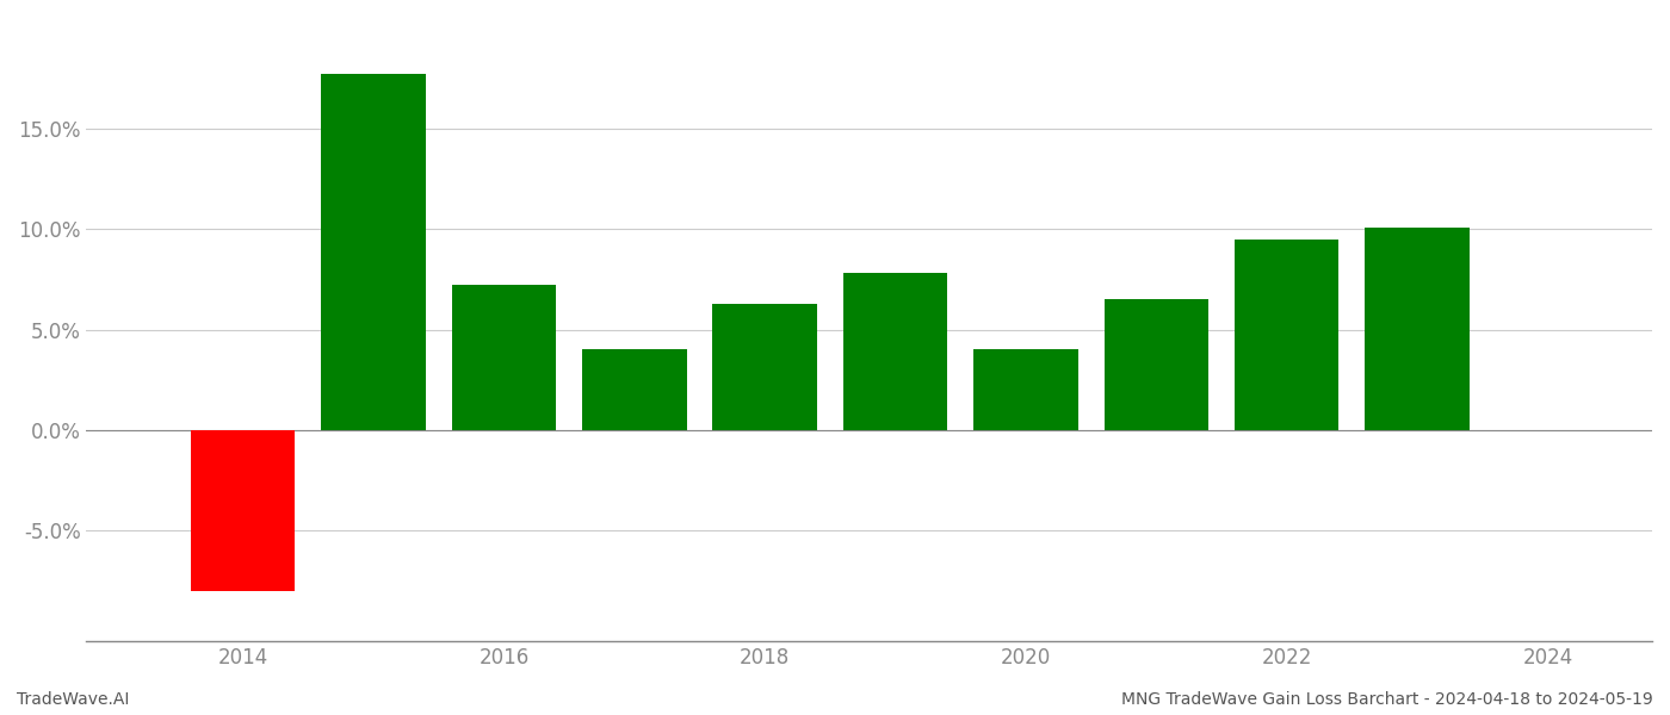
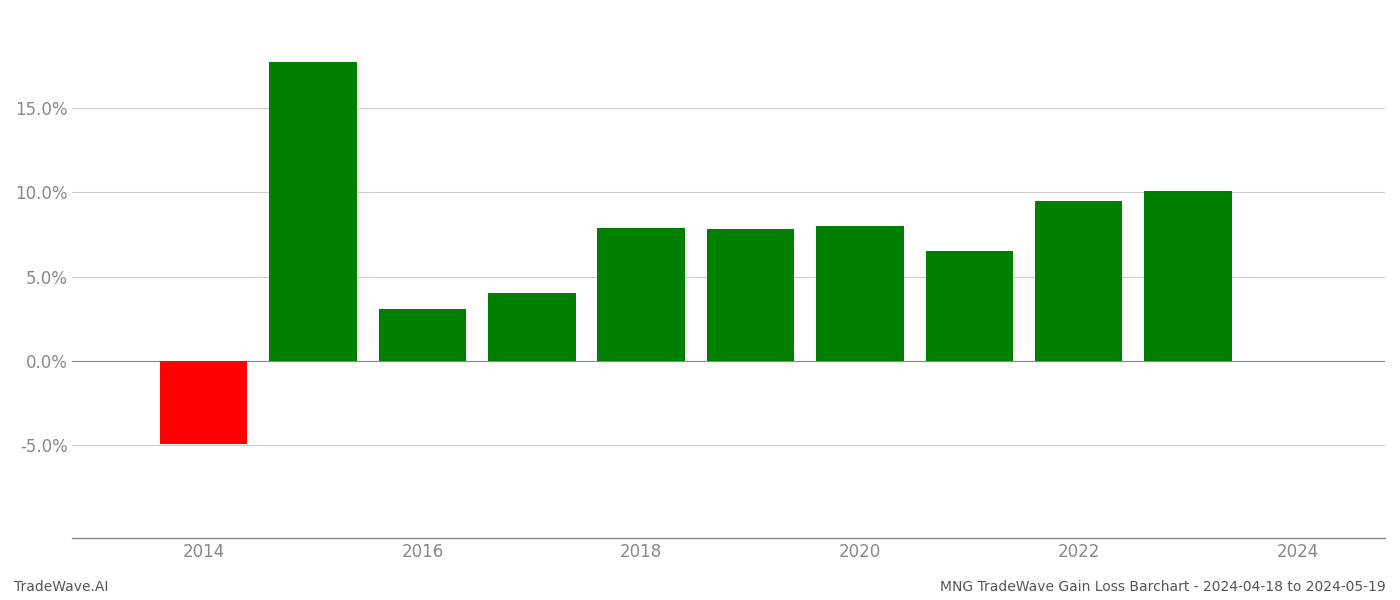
2014: -8.0% -> -4.9%
2016: 7.2% -> 3.1%
2018: 6.3% -> 7.9%
2020: 4.0% -> 8.0%
